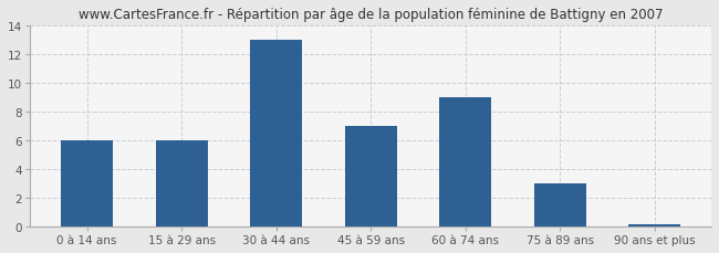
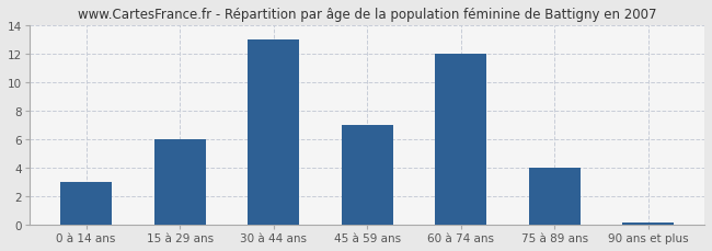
0 à 14 ans: 6.0 -> 3.0
60 à 74 ans: 9.0 -> 12.0
75 à 89 ans: 3.0 -> 4.0
